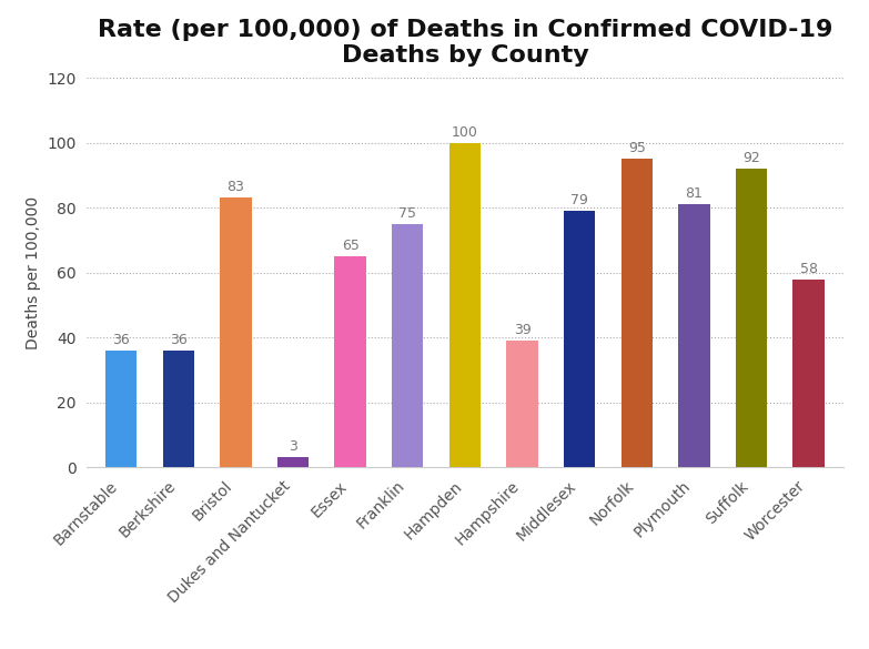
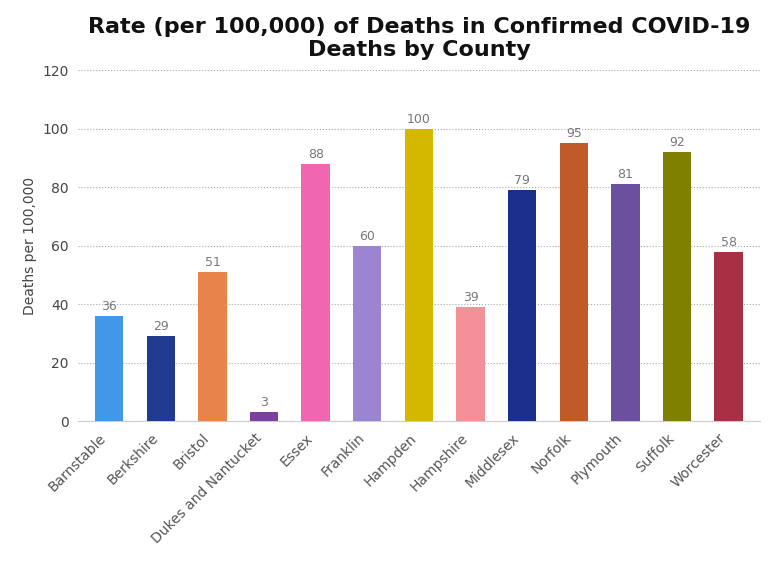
Berkshire: 36 -> 29
Bristol: 83 -> 51
Essex: 65 -> 88
Franklin: 75 -> 60
